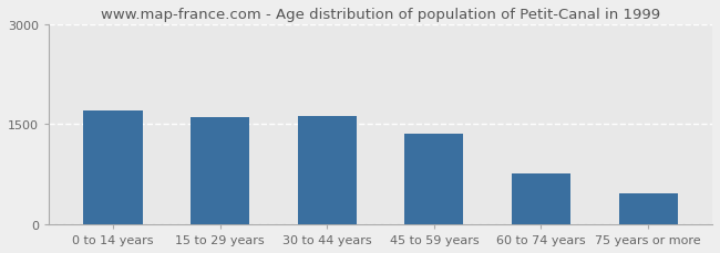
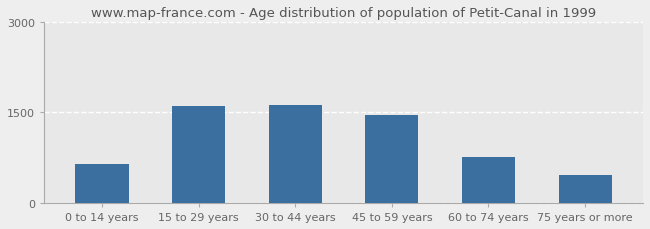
0 to 14 years: 1700 -> 640
45 to 59 years: 1360 -> 1460
